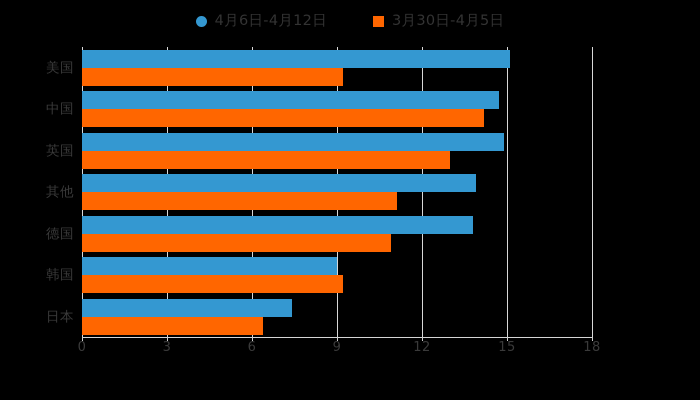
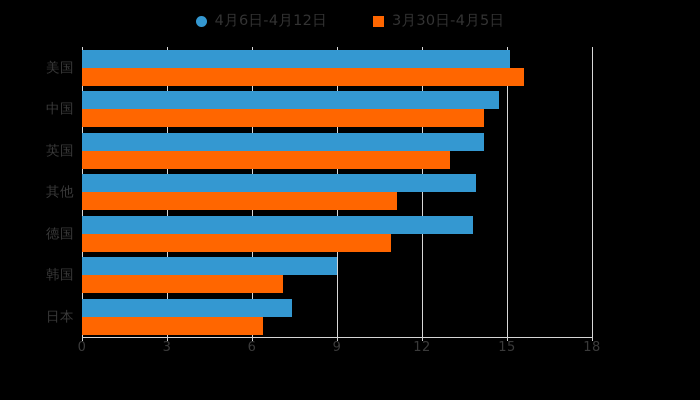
3月30日-4月5日/美国: 9.2 -> 15.6
4月6日-4月12日/英国: 14.9 -> 14.2
3月30日-4月5日/韩国: 9.2 -> 7.1
